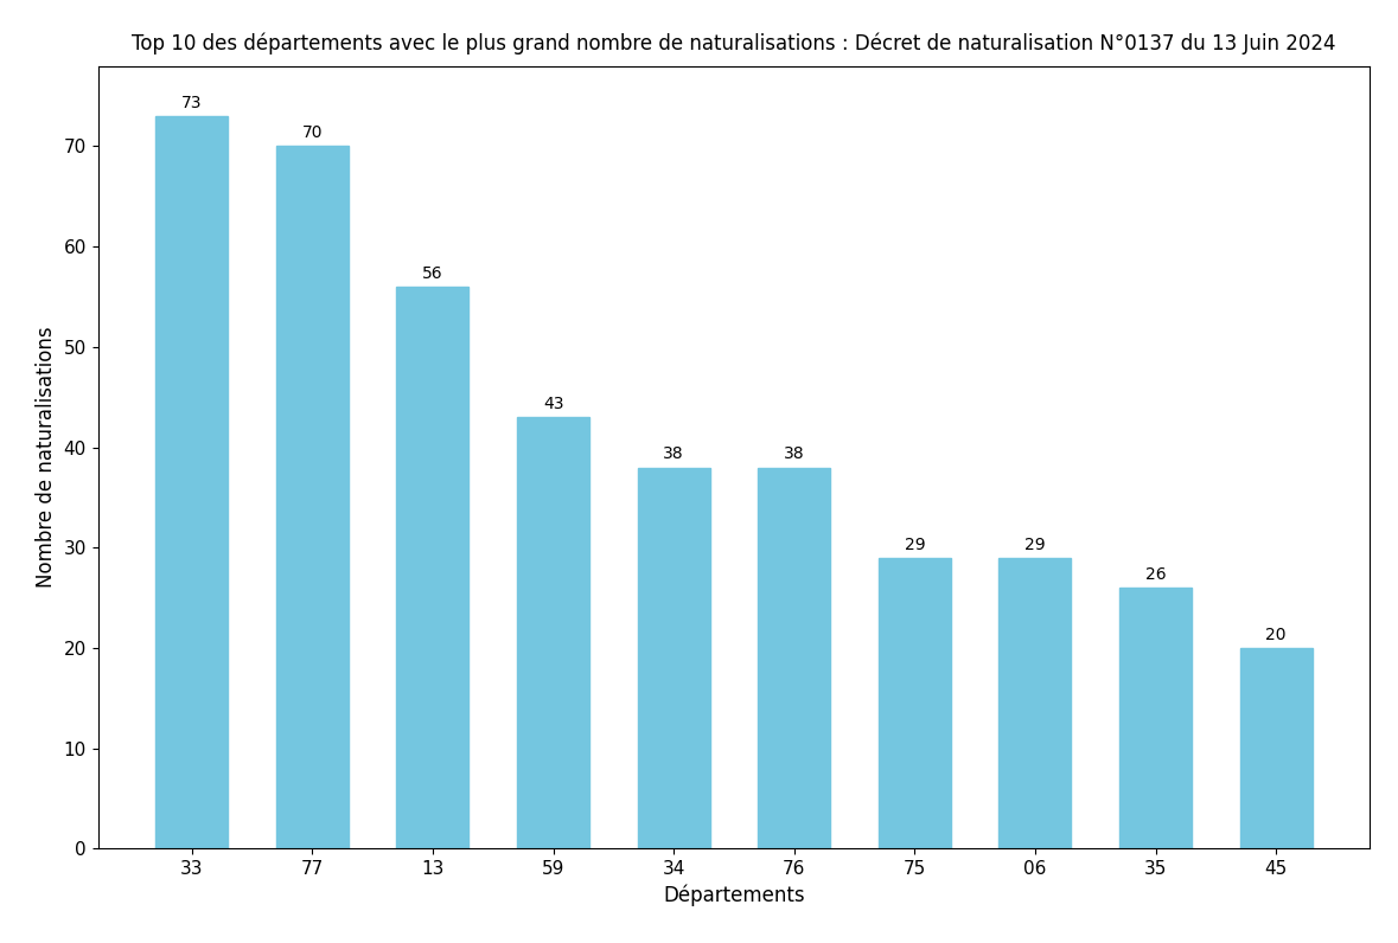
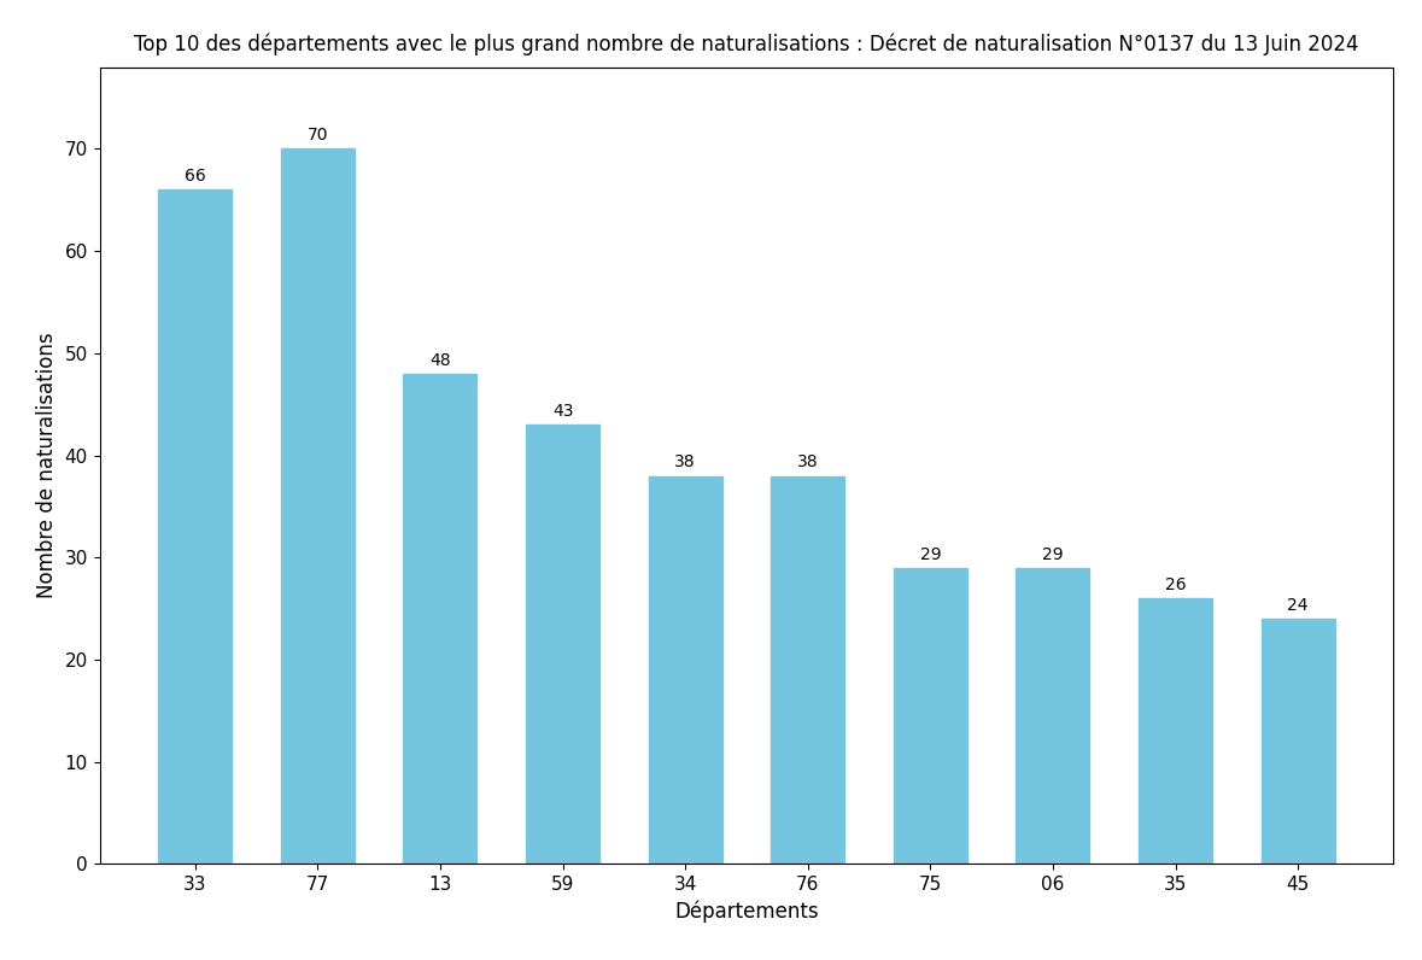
33: 73 -> 66
13: 56 -> 48
45: 20 -> 24
